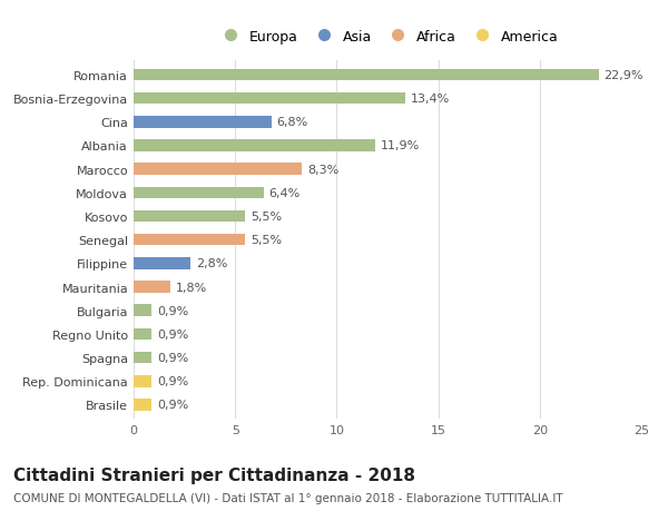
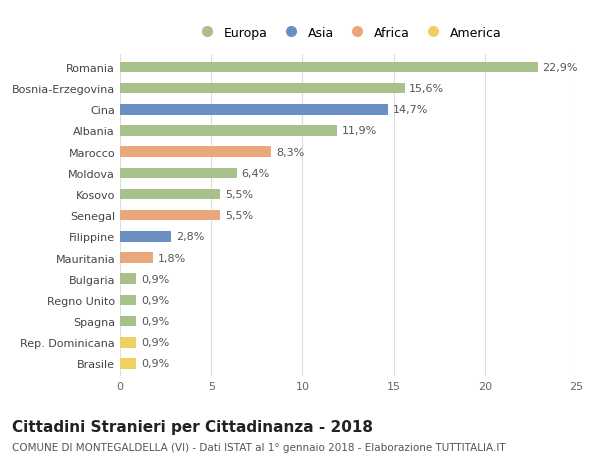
Bosnia-Erzegovina: 13,4% -> 15,6%
Cina: 6,8% -> 14,7%
